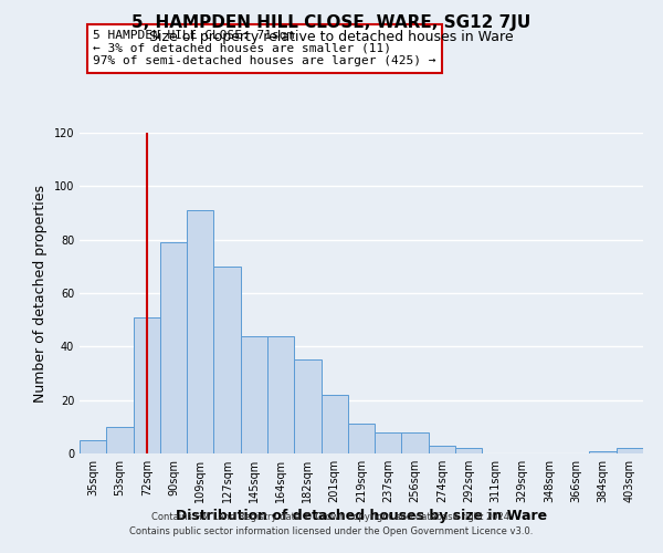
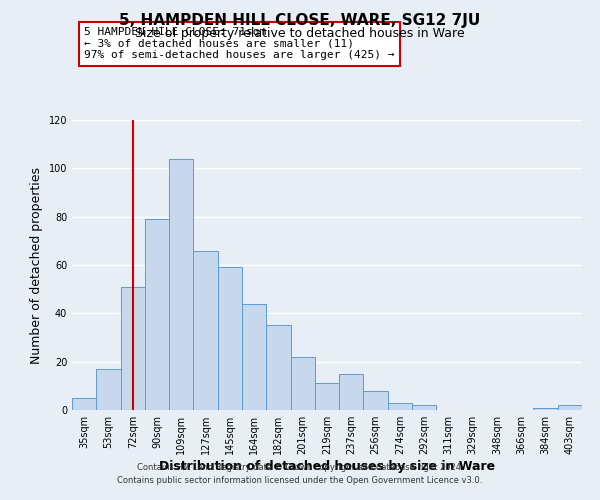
53sqm: 10 -> 17
109sqm: 91 -> 104
127sqm: 70 -> 66
145sqm: 44 -> 59
237sqm: 8 -> 15
